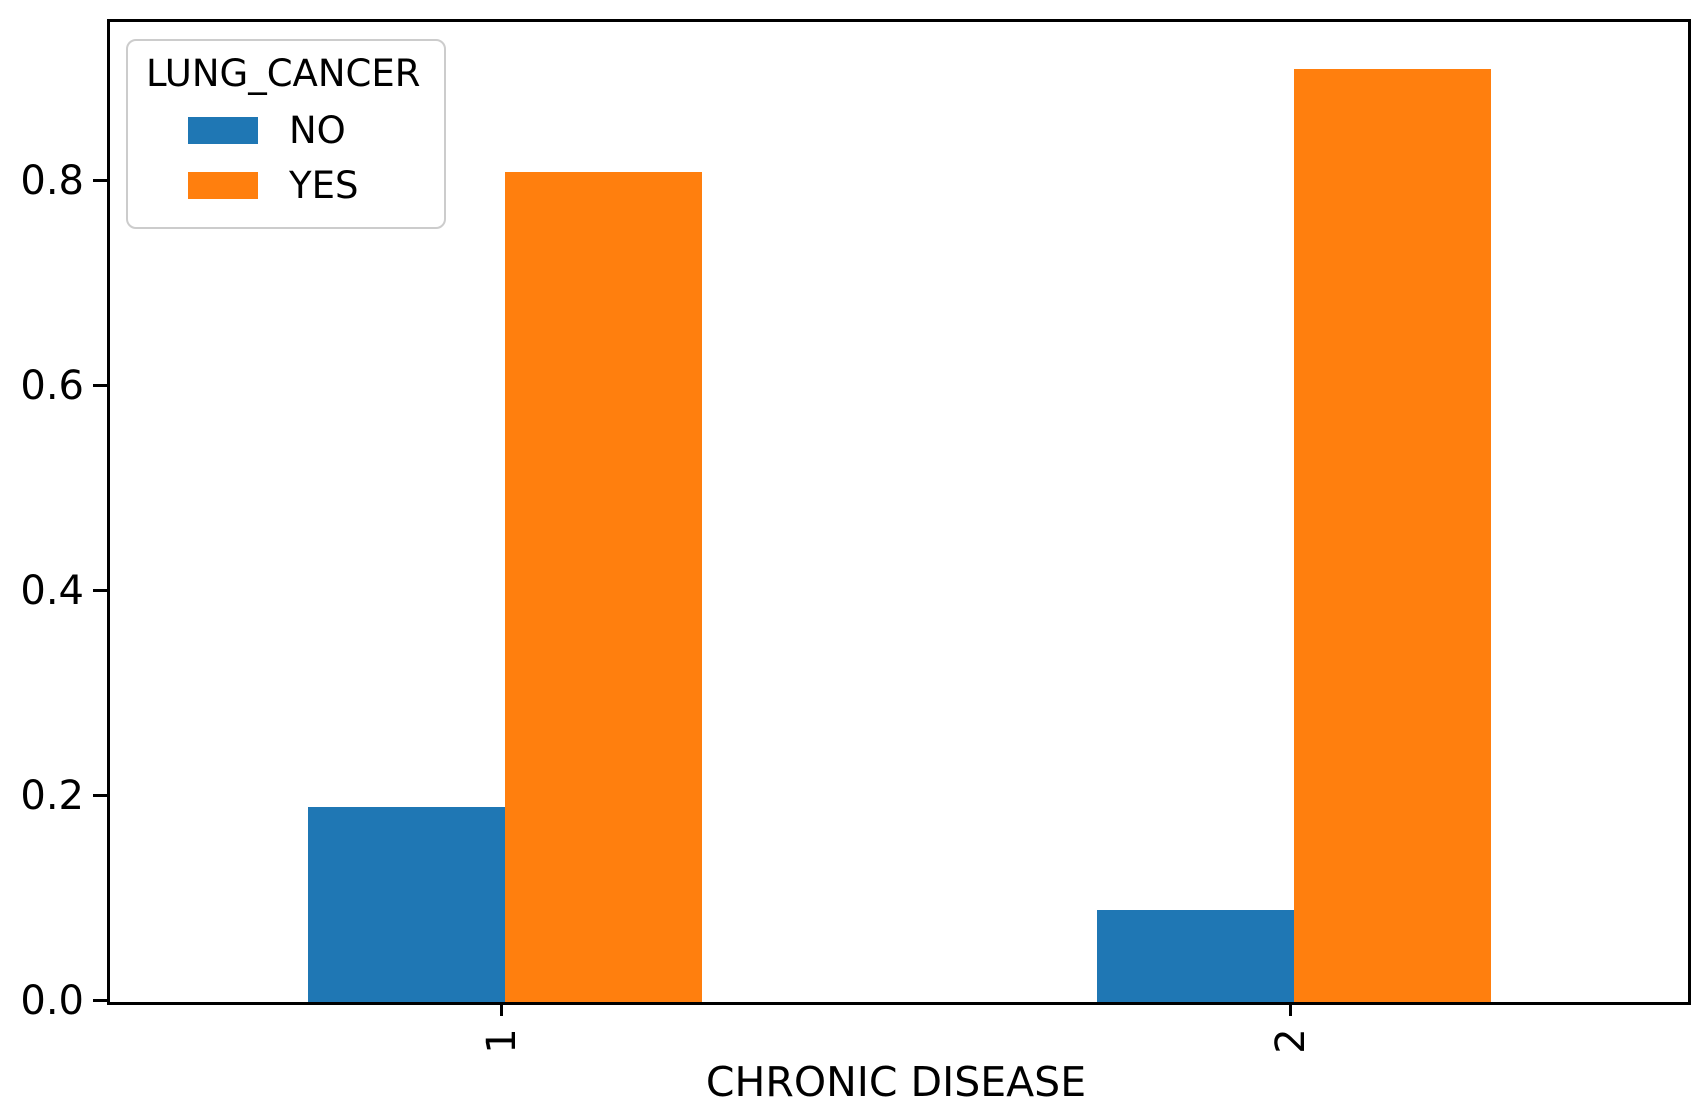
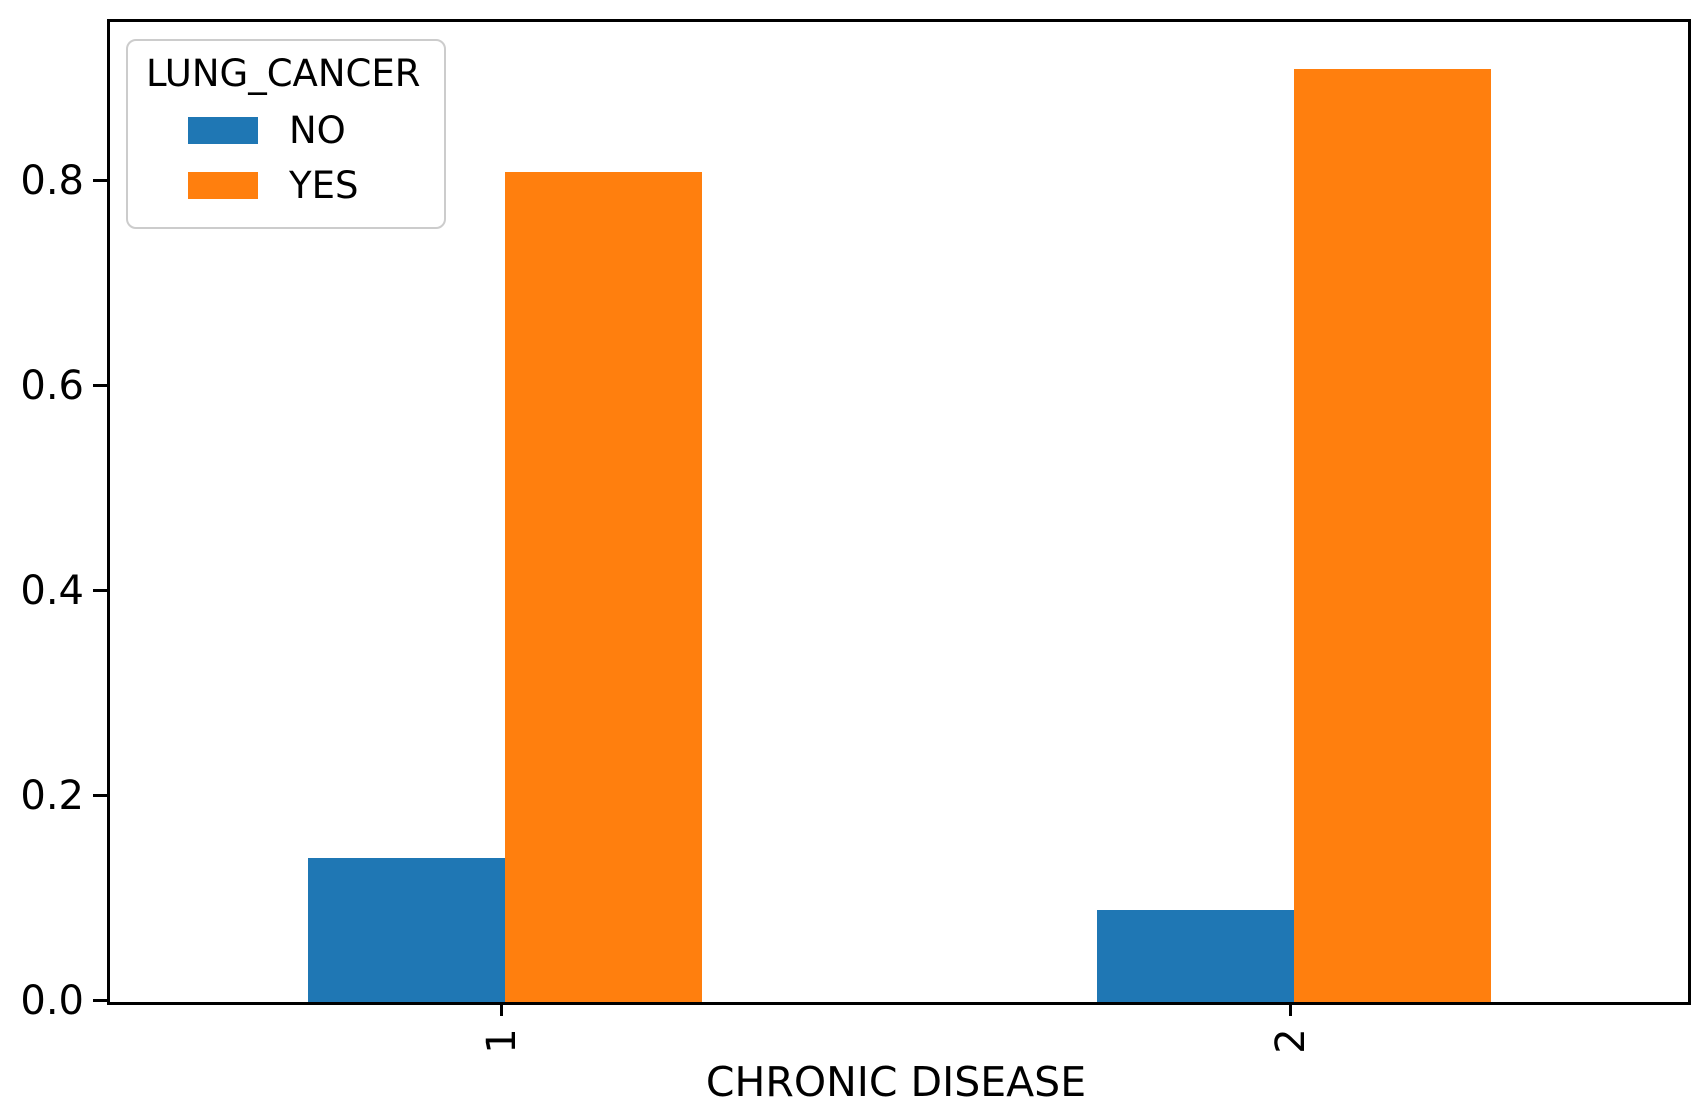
NO/1: 0.19 -> 0.14
